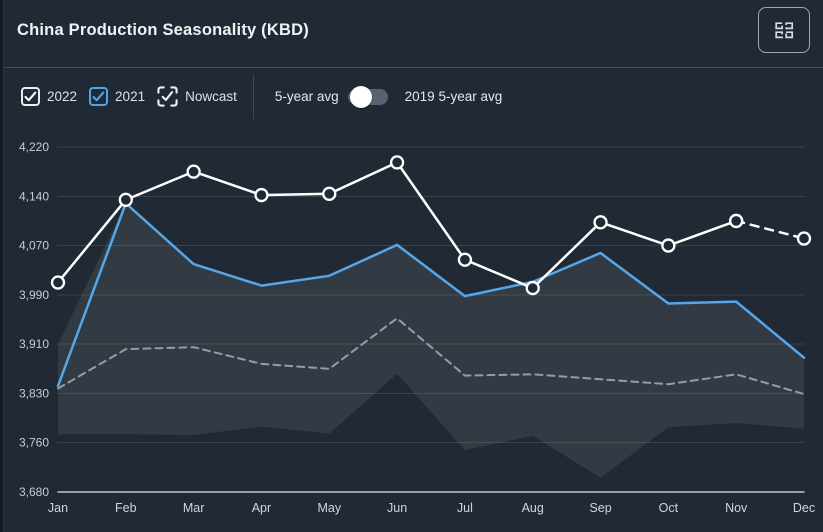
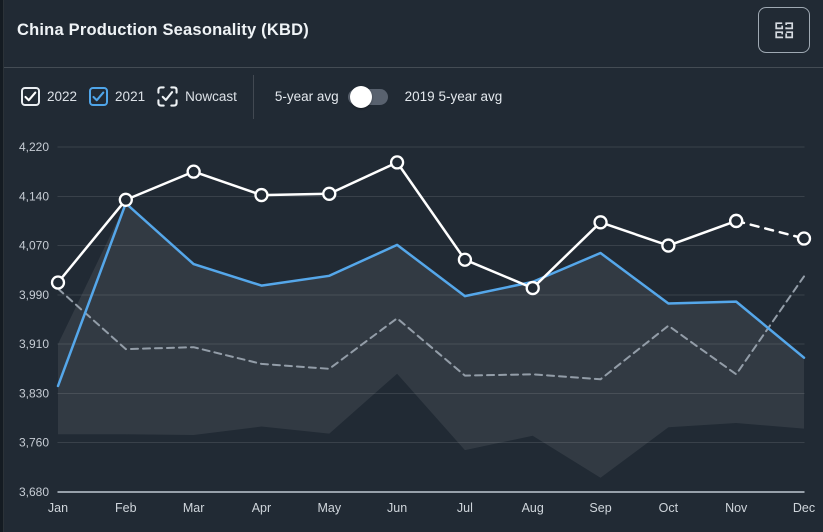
2019 5-year avg/Jan: 3840 -> 4000
2019 5-year avg/Oct: 3840 -> 3940
2019 5-year avg/Dec: 3830 -> 4020
